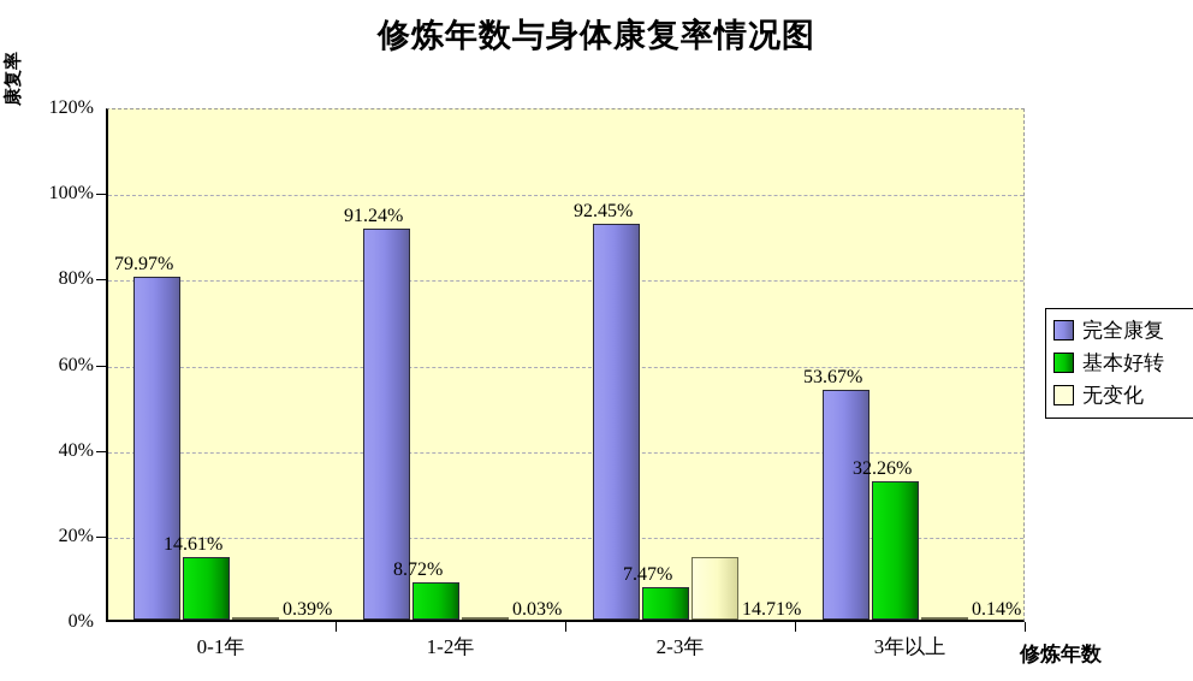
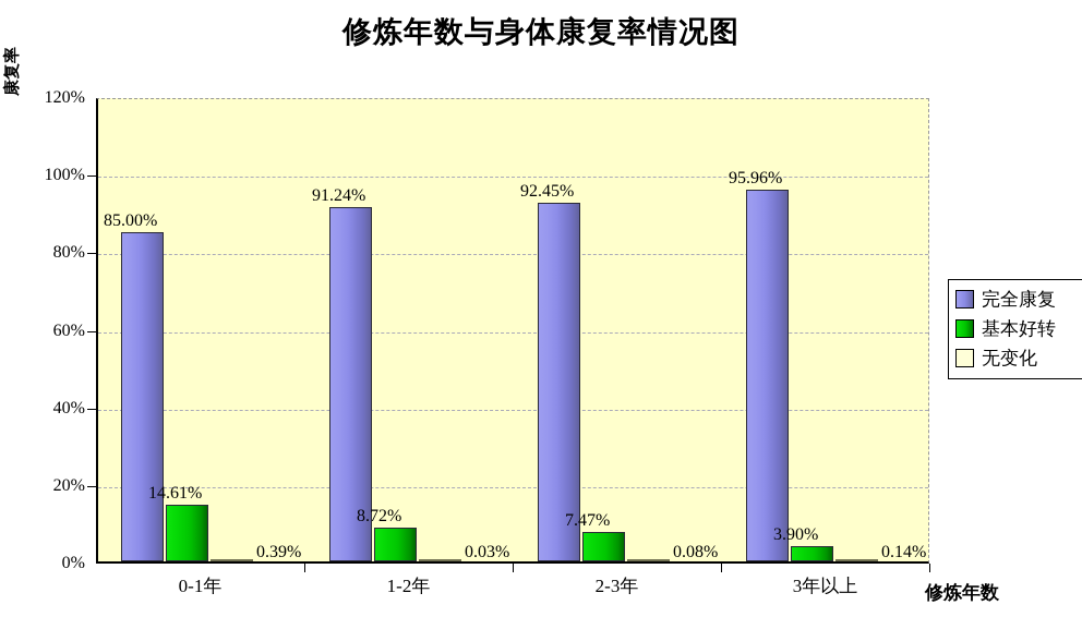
完全康复/0-1年: 79.97% -> 85.00%
无变化/2-3年: 14.71% -> 0.08%
完全康复/3年以上: 53.67% -> 95.96%
基本好转/3年以上: 32.26% -> 3.90%
